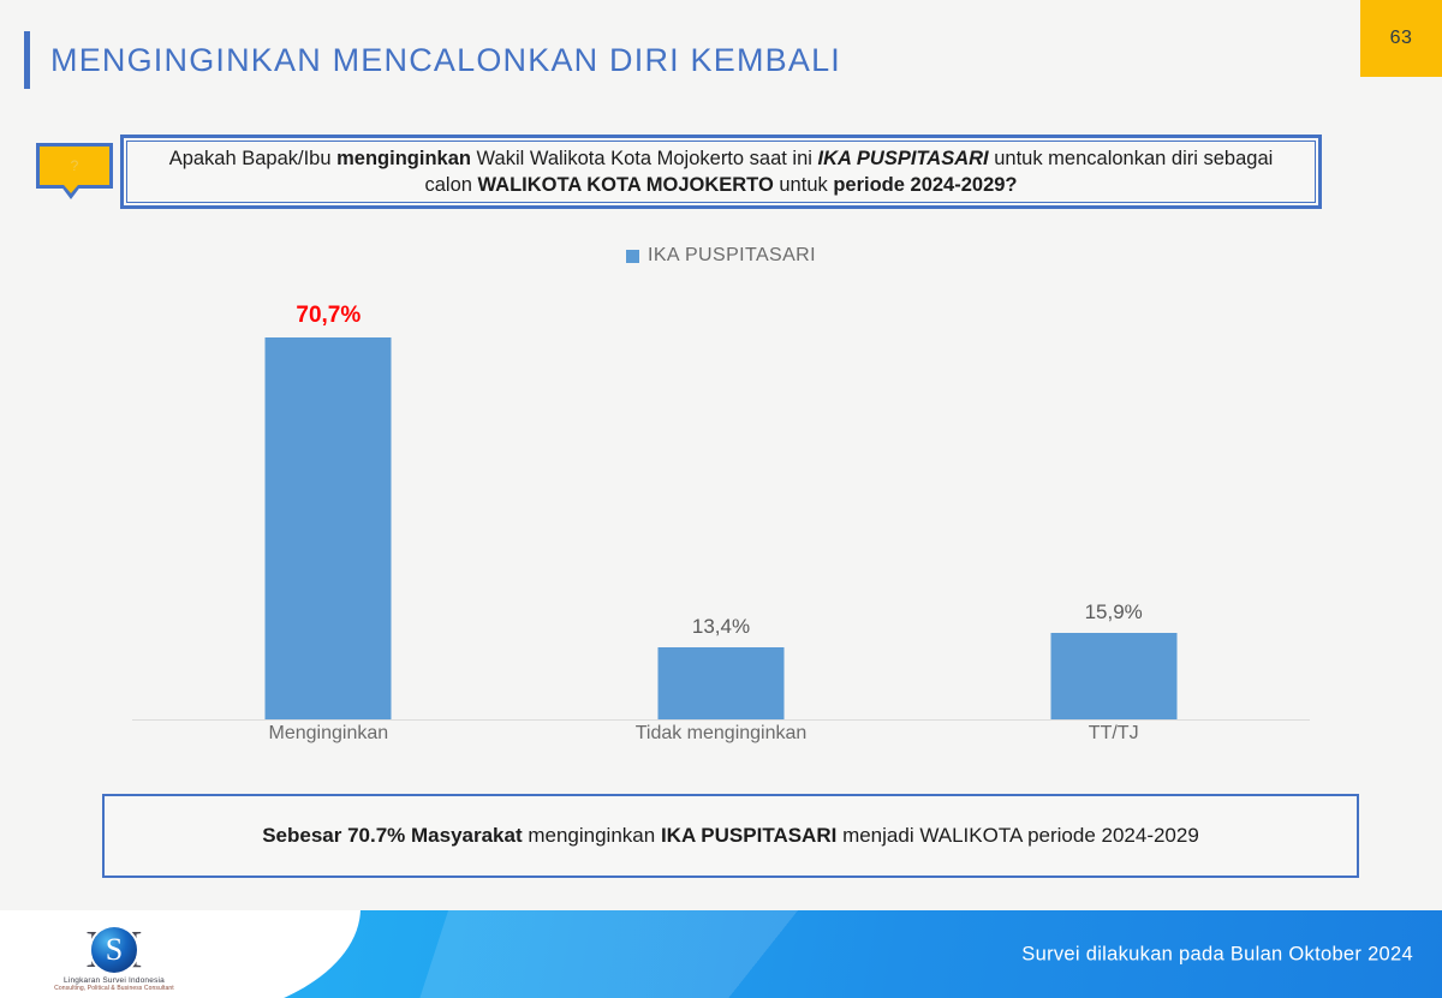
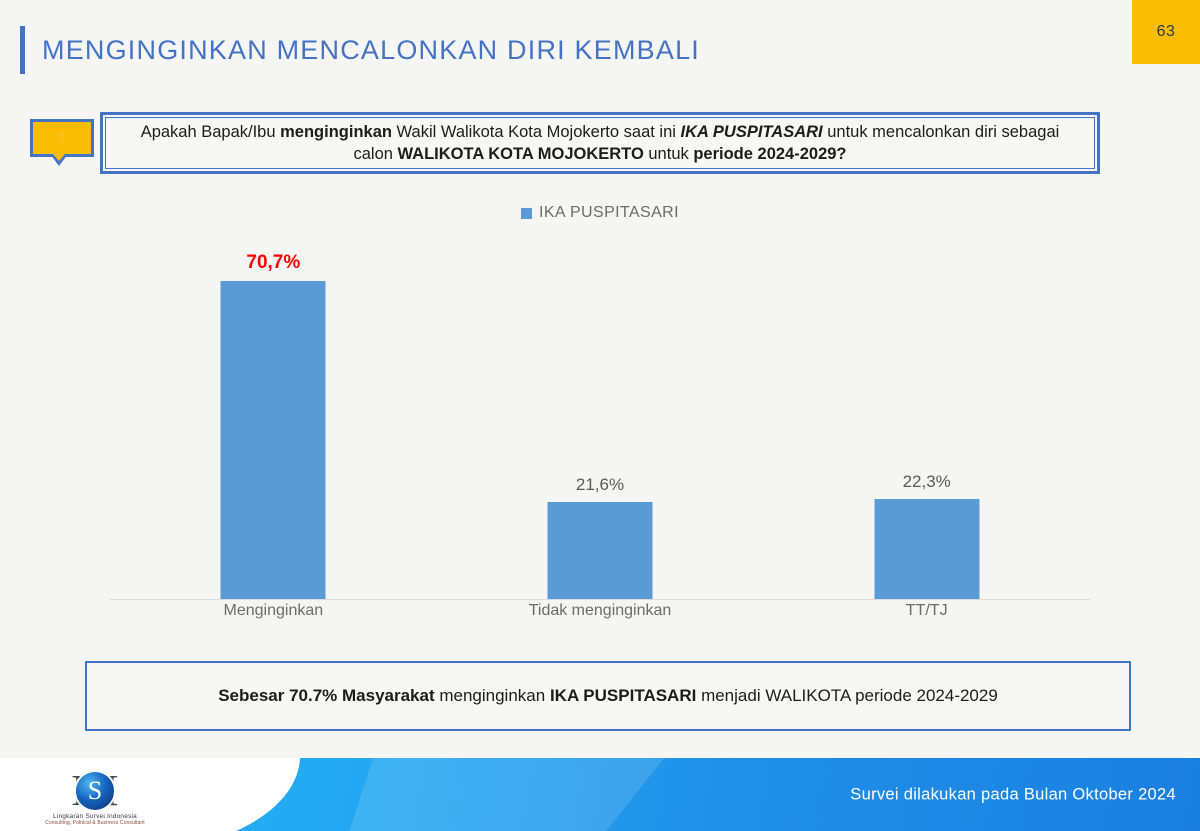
Tidak menginginkan: 13,4% -> 21,6%
TT/TJ: 15,9% -> 22,3%
